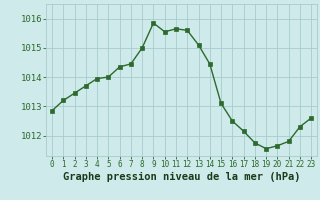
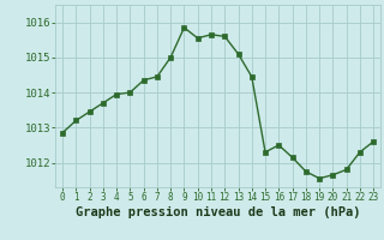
15: 1013.10 -> 1012.30
